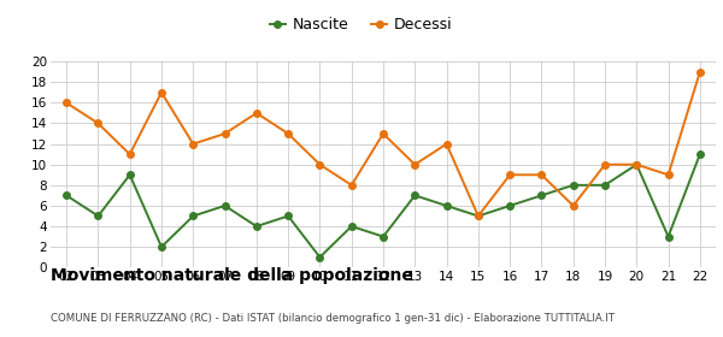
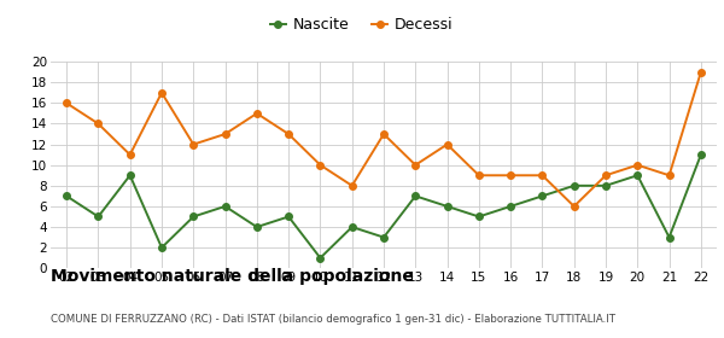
Decessi/15: 5 -> 9
Decessi/19: 10 -> 9
Nascite/20: 10 -> 9
